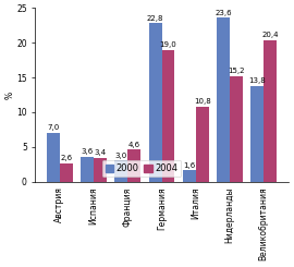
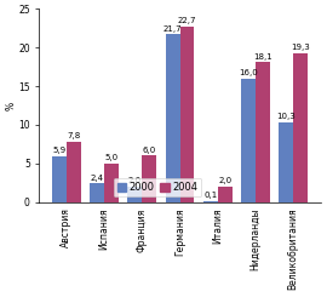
2000/Австрия: 7.0 -> 5.9
2004/Австрия: 2.6 -> 7.8
2000/Испания: 3.6 -> 2.4
2004/Испания: 3.4 -> 5.0
2000/Франция: 3.0 -> 2.0
2004/Франция: 4.6 -> 6.0
2000/Германия: 22.8 -> 21.7
2004/Германия: 19.0 -> 22.7
2000/Италия: 1.6 -> 0.1
2004/Италия: 10.8 -> 2.0
2000/Нидерланды: 23.6 -> 16.0
2004/Нидерланды: 15.2 -> 18.1
2000/Великобритания: 13.8 -> 10.3
2004/Великобритания: 20.4 -> 19.3
